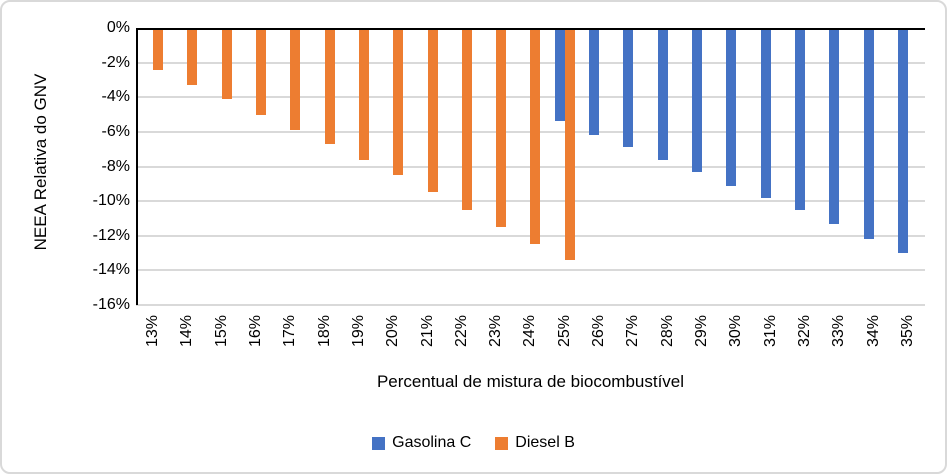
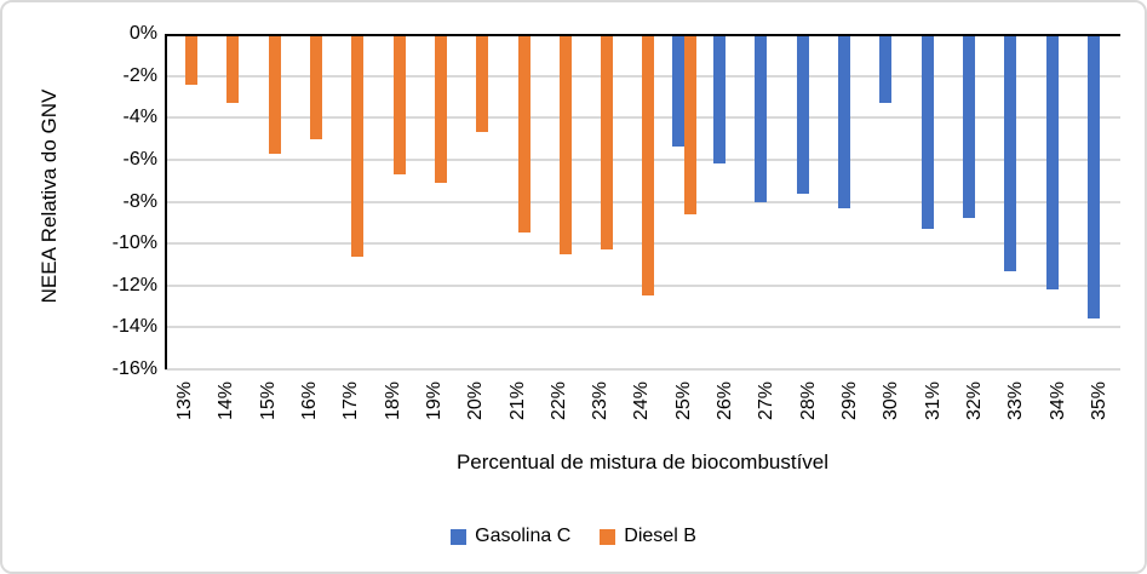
Diesel B/15%: -4.1% -> -5.7%
Diesel B/17%: -5.9% -> -10.6%
Diesel B/19%: -7.6% -> -7.1%
Diesel B/20%: -8.5% -> -4.7%
Diesel B/23%: -11.5% -> -10.3%
Diesel B/25%: -13.4% -> -8.6%
Gasolina C/27%: -6.9% -> -8.0%
Gasolina C/30%: -9.1% -> -3.3%
Gasolina C/31%: -9.8% -> -9.3%
Gasolina C/32%: -10.5% -> -8.8%
Gasolina C/35%: -13.0% -> -13.6%
